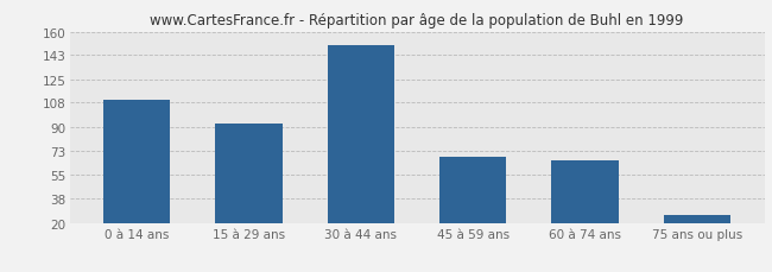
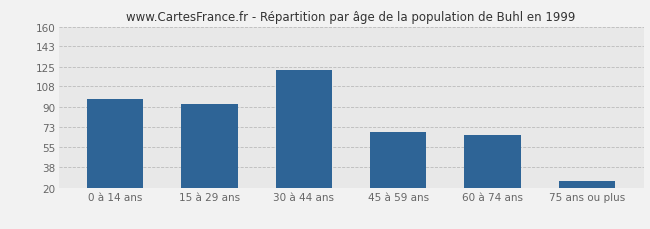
0 à 14 ans: 110 -> 97
30 à 44 ans: 150 -> 122
